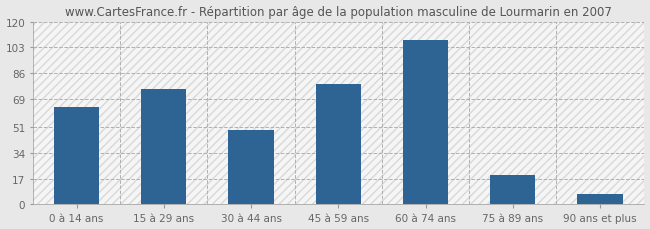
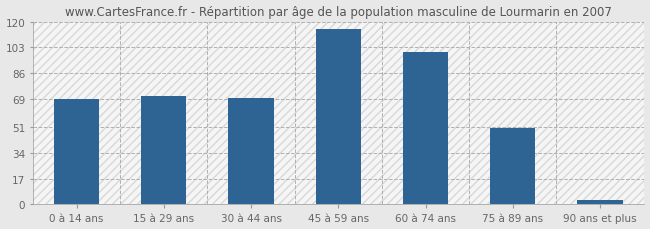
0 à 14 ans: 64 -> 69
15 à 29 ans: 76 -> 71
30 à 44 ans: 49 -> 70
45 à 59 ans: 79 -> 115
60 à 74 ans: 108 -> 100
75 à 89 ans: 19 -> 50
90 ans et plus: 7 -> 3
